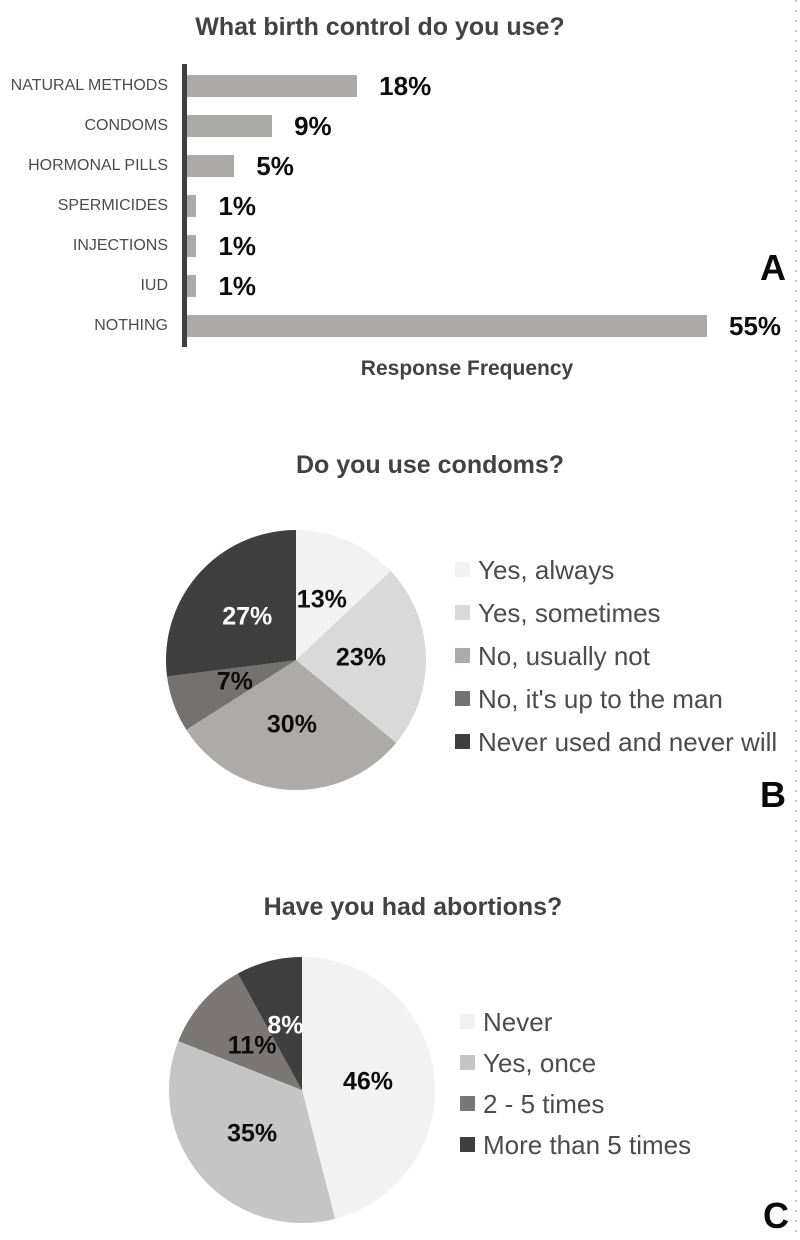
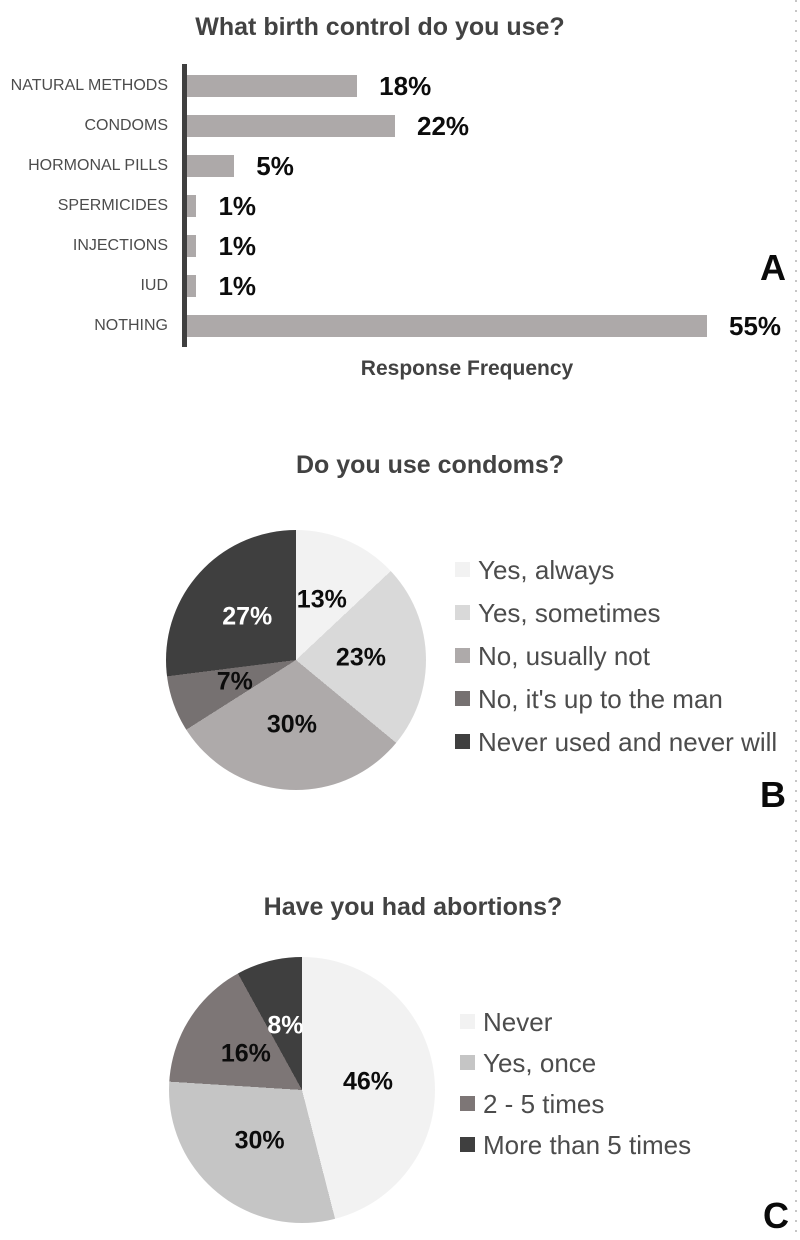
What birth control do you use?/CONDOMS: 9% -> 22%
Have you had abortions?/Yes, once: 35% -> 30%
Have you had abortions?/2 - 5 times: 11% -> 16%
